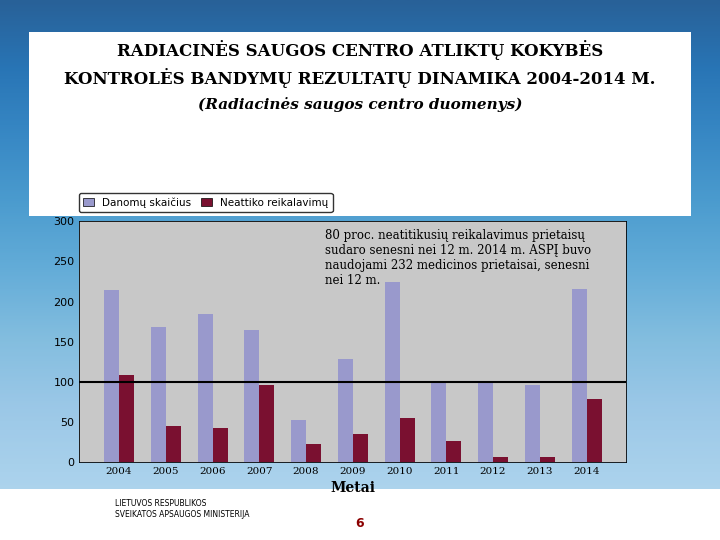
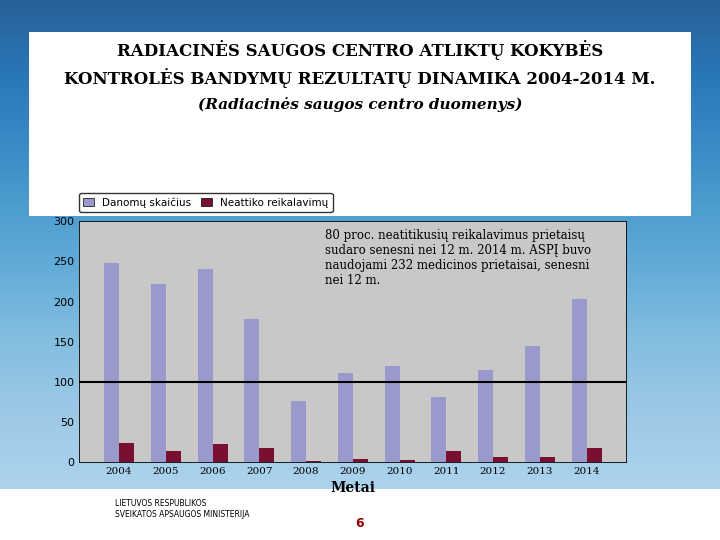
Danomų skaičius/2004: 214 -> 248
Neattiko reikalavimų/2004: 108 -> 23
Danomų skaičius/2005: 168 -> 222
Neattiko reikalavimų/2005: 44 -> 13
Danomų skaičius/2006: 184 -> 240
Neattiko reikalavimų/2006: 42 -> 22
Danomų skaičius/2007: 164 -> 178
Neattiko reikalavimų/2007: 96 -> 17
Danomų skaičius/2008: 52 -> 76
Neattiko reikalavimų/2008: 22 -> 1
Danomų skaičius/2009: 128 -> 111
Neattiko reikalavimų/2009: 34 -> 3
Danomų skaičius/2010: 224 -> 119
Neattiko reikalavimų/2010: 54 -> 2
Danomų skaičius/2011: 100 -> 81
Neattiko reikalavimų/2011: 26 -> 13
Danomų skaičius/2012: 98 -> 114
Danomų skaičius/2013: 96 -> 144
Danomų skaičius/2014: 216 -> 203
Neattiko reikalavimų/2014: 78 -> 17
